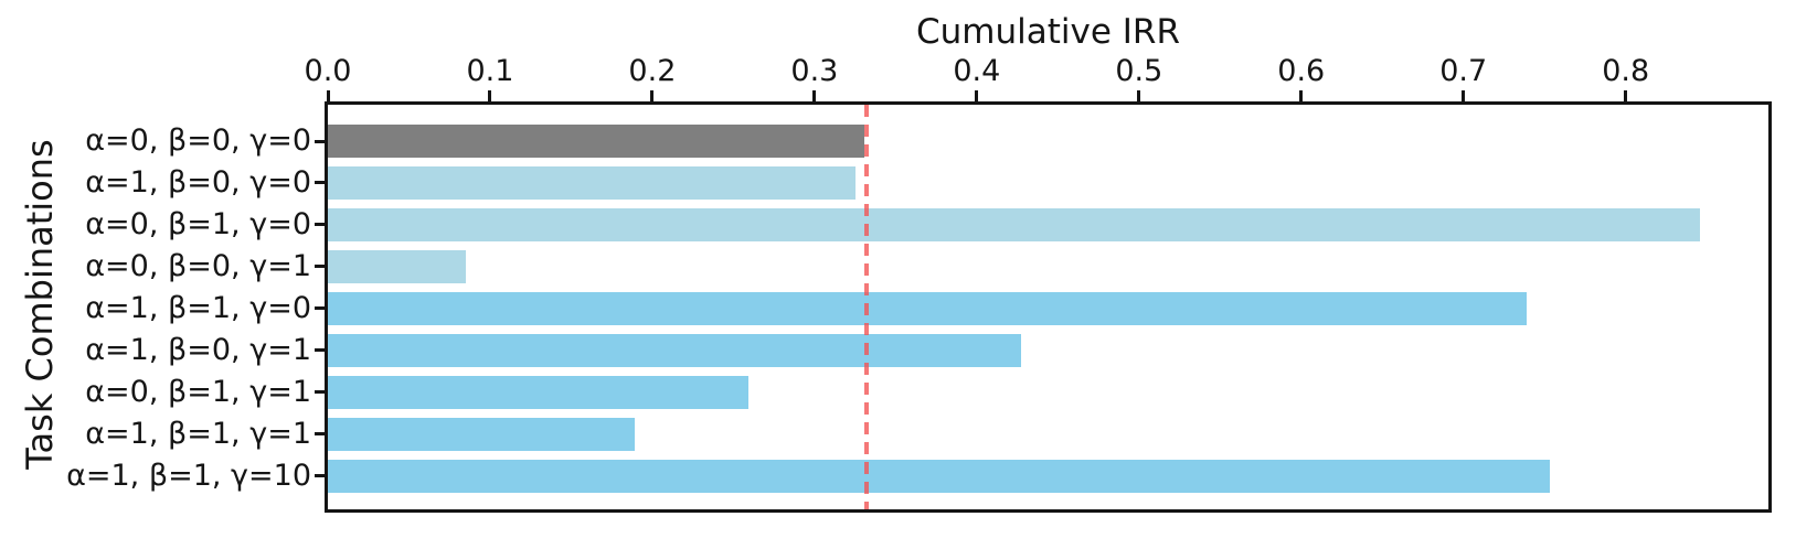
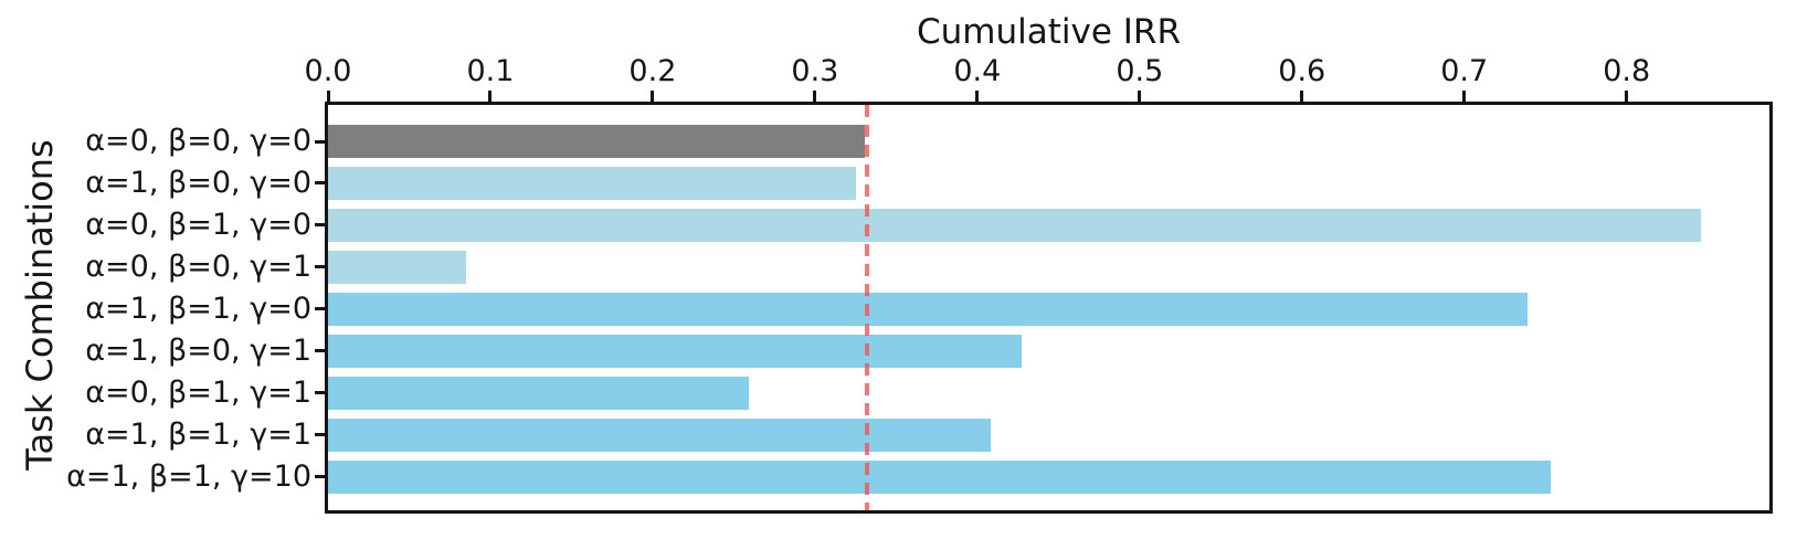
α=1, β=1, γ=1: 0.189 -> 0.408
